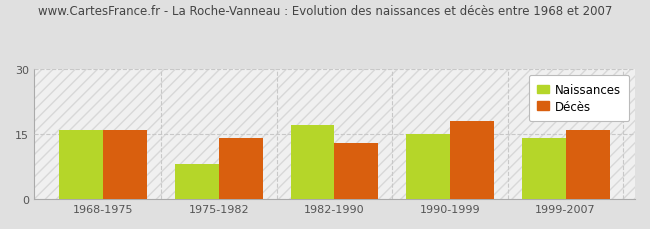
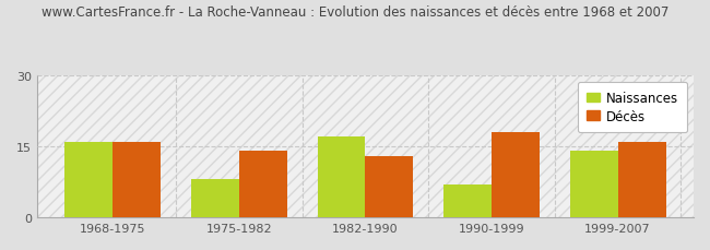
Naissances/1990-1999: 15 -> 7
